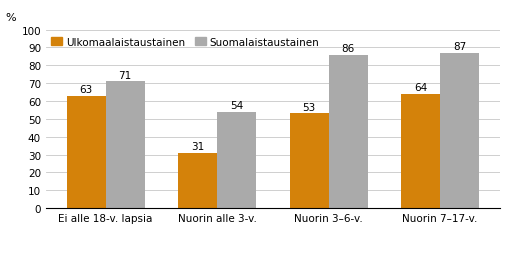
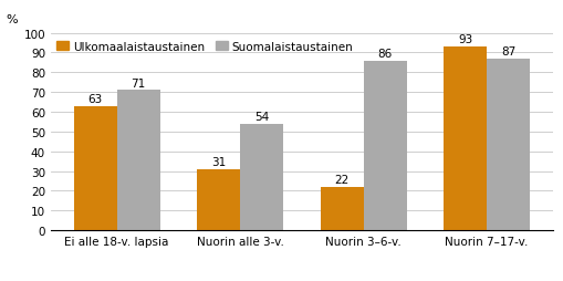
Ulkomaalaistaustainen/Nuorin 3–6-v.: 53 -> 22
Ulkomaalaistaustainen/Nuorin 7–17-v.: 64 -> 93
